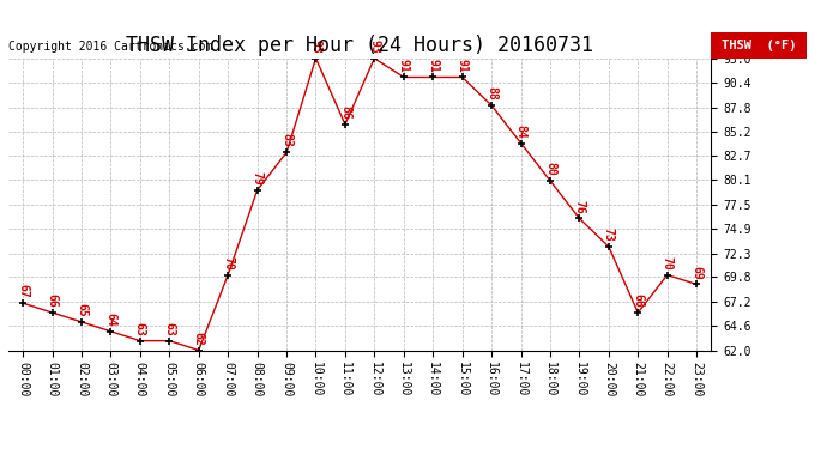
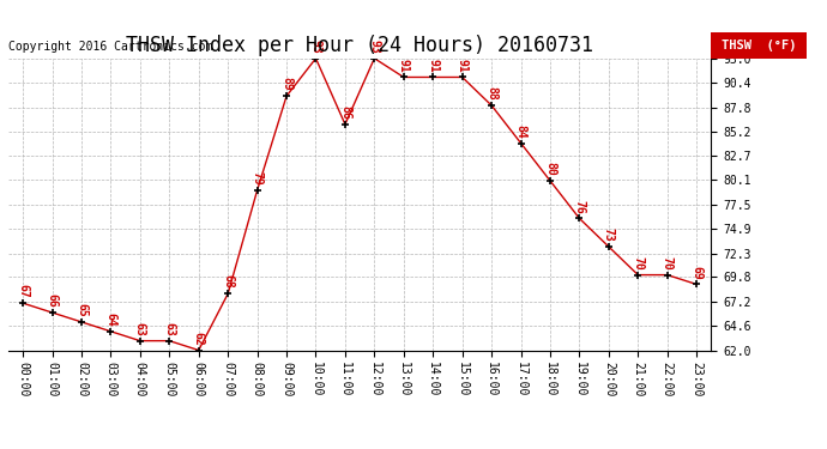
07:00: 70 -> 68
09:00: 83 -> 89
21:00: 66 -> 70
